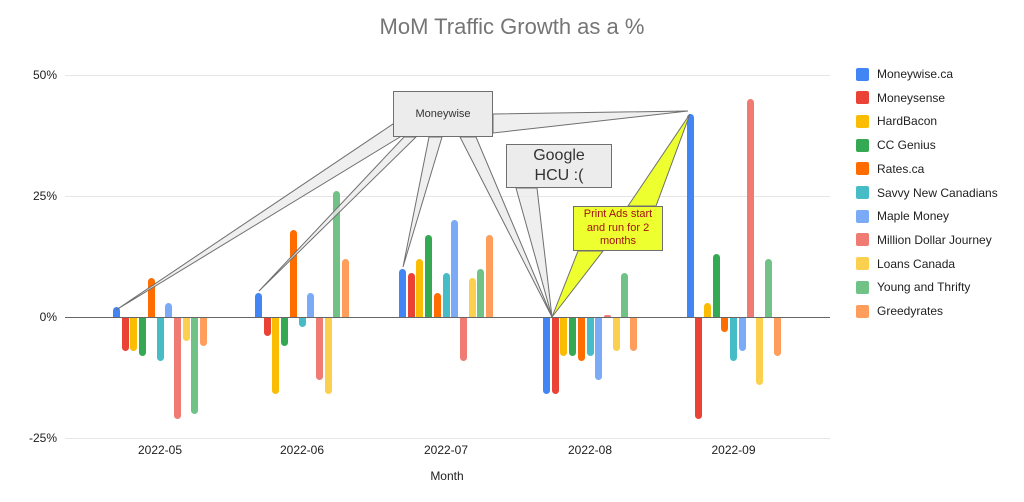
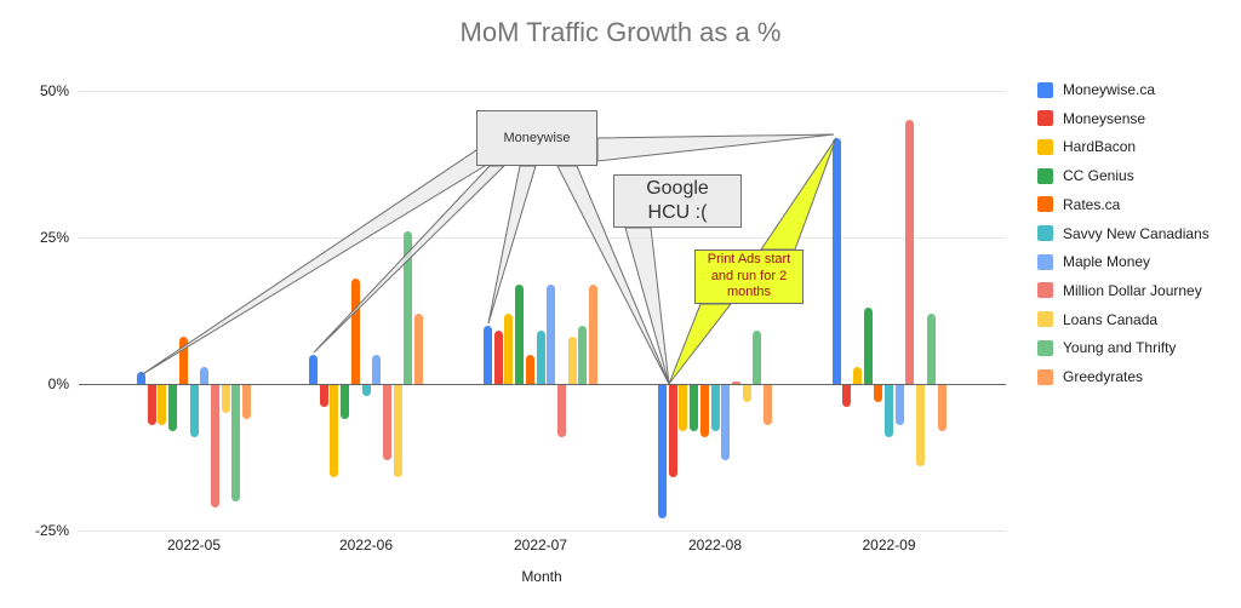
Maple Money/2022-07: 20% -> 17%
Moneywise.ca/2022-08: -16% -> -23%
Loans Canada/2022-08: -7% -> -3%
Moneysense/2022-09: -21% -> -4%
